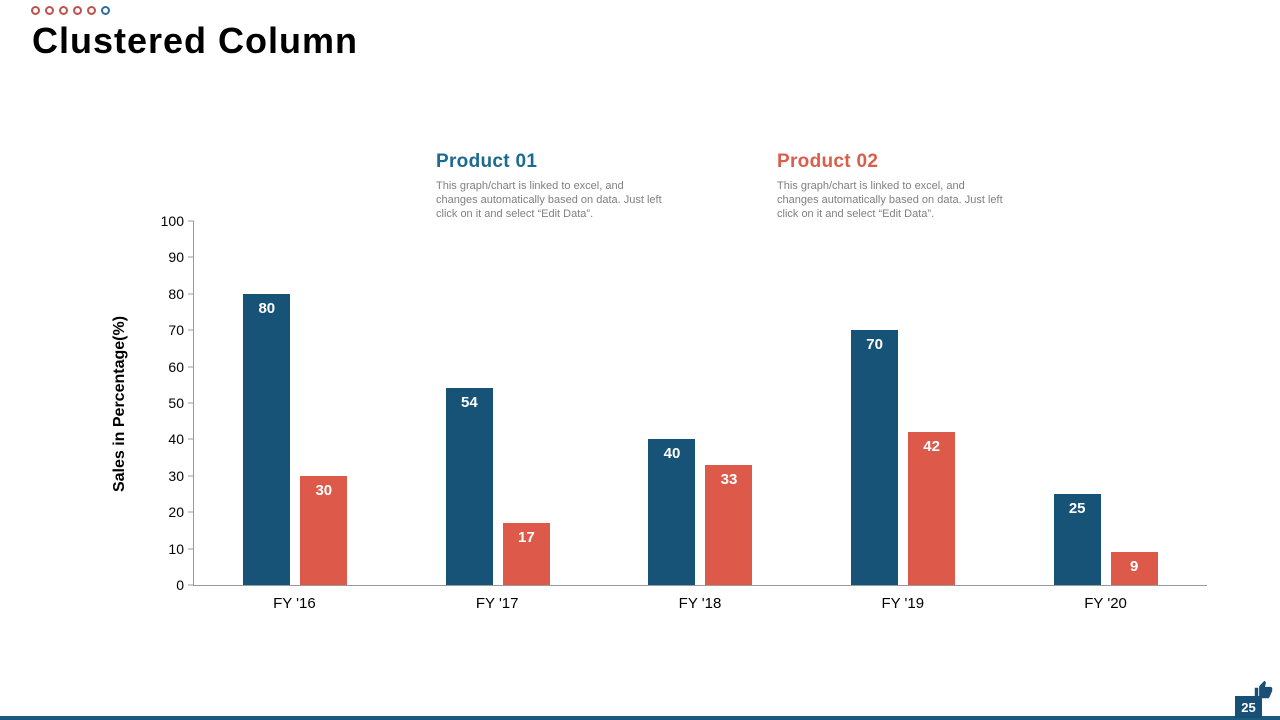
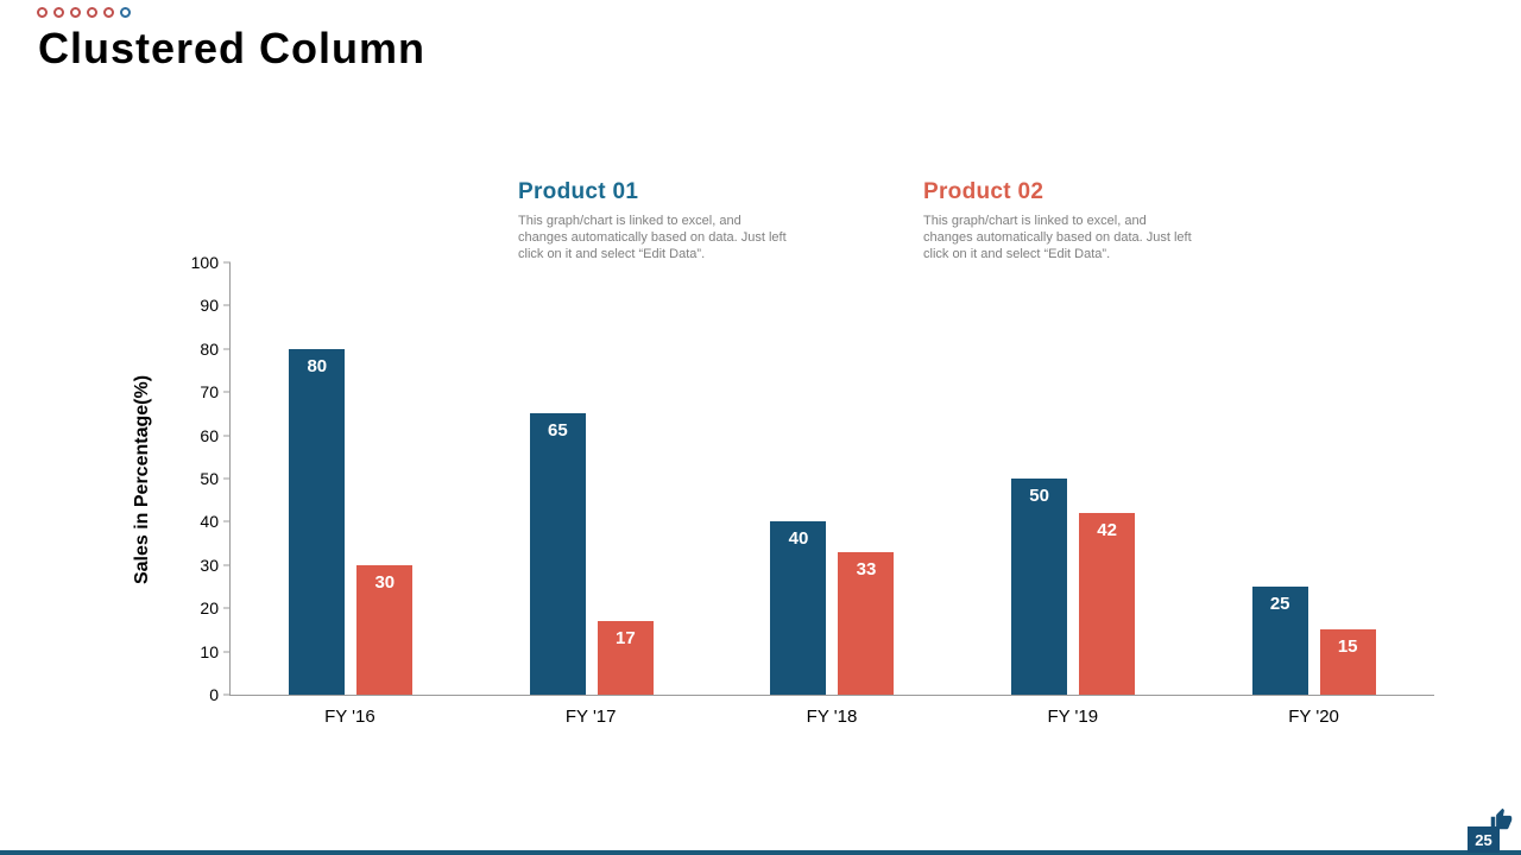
Product 01/FY '17: 54 -> 65
Product 01/FY '19: 70 -> 50
Product 02/FY '20: 9 -> 15
